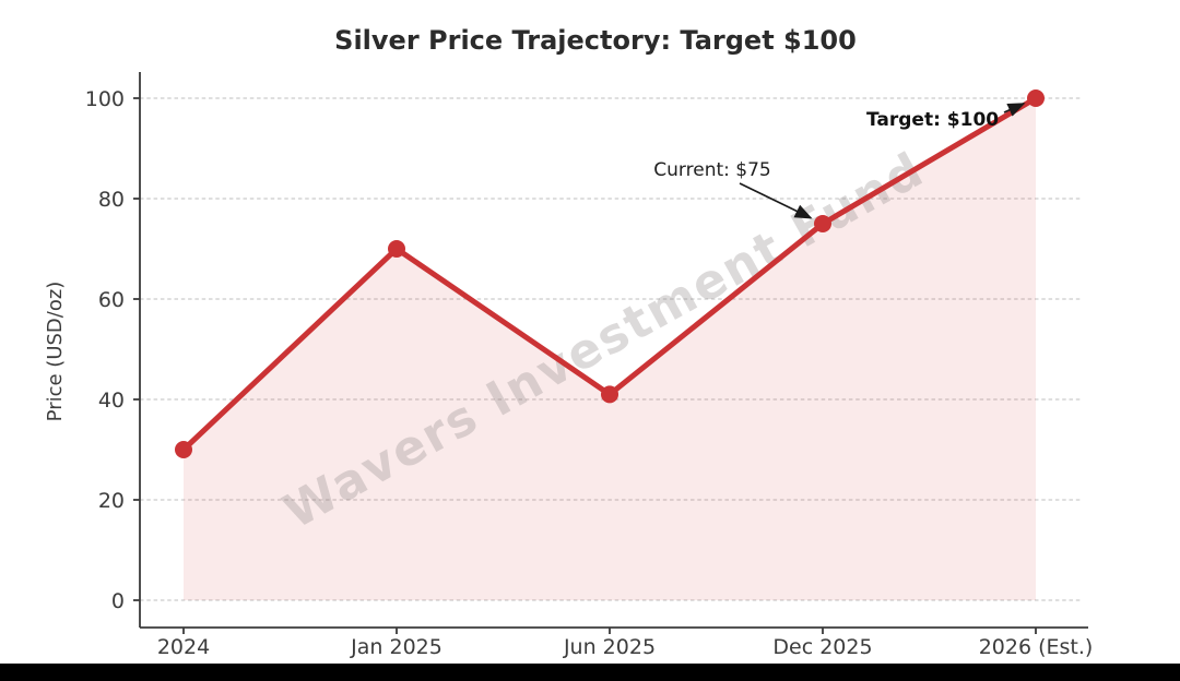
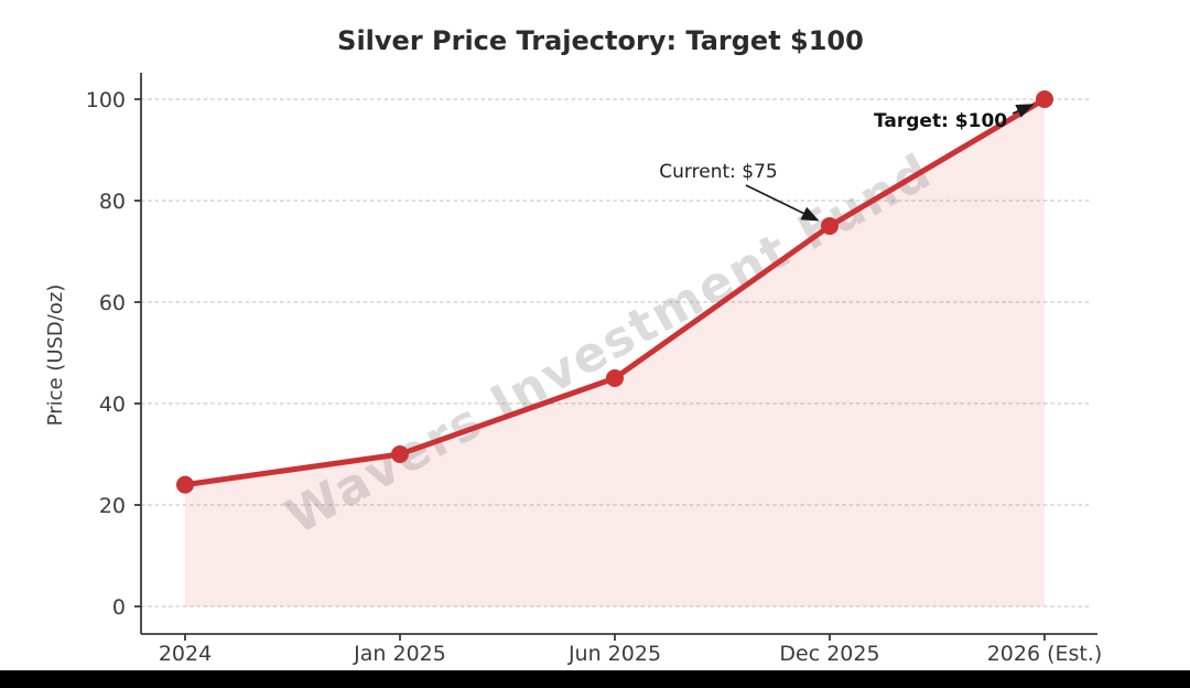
2024: 30 -> 24
Jan 2025: 70 -> 30
Jun 2025: 41 -> 45
